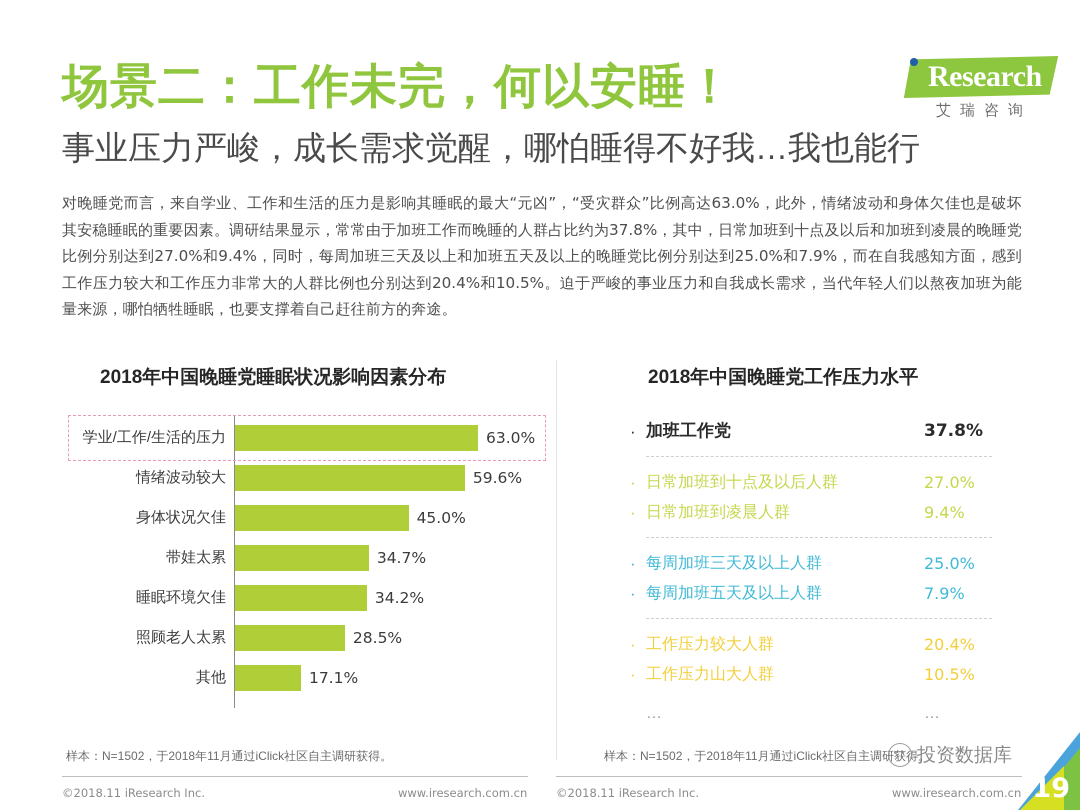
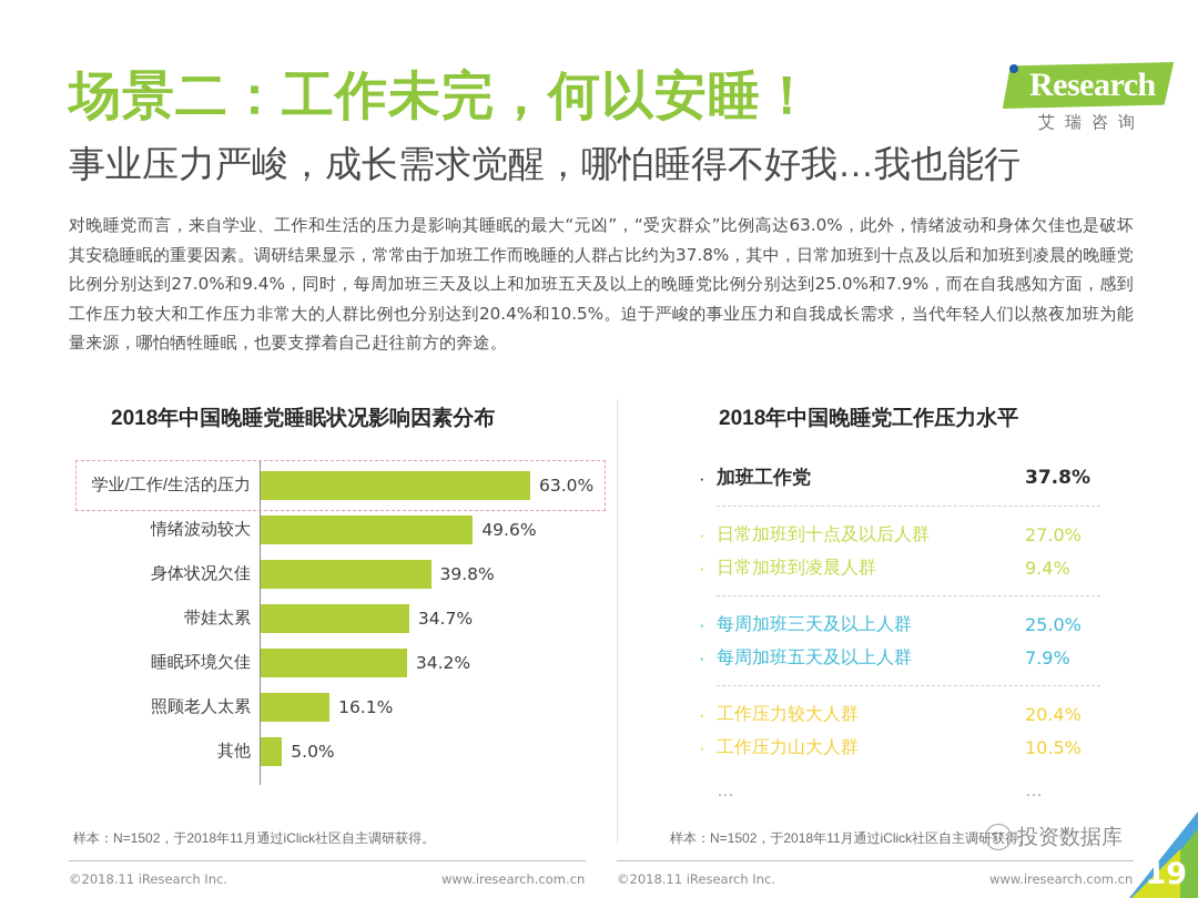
情绪波动较大: 59.6% -> 49.6%
身体状况欠佳: 45.0% -> 39.8%
照顾老人太累: 28.5% -> 16.1%
其他: 17.1% -> 5.0%
